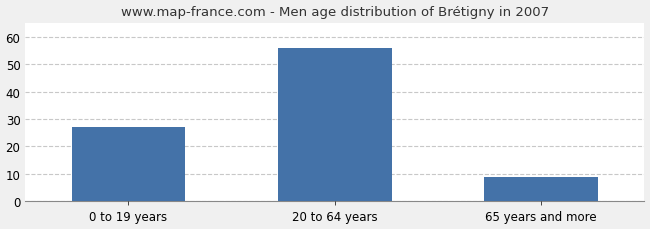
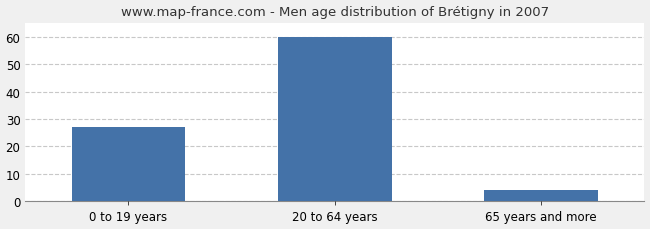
20 to 64 years: 56 -> 60
65 years and more: 9 -> 4
